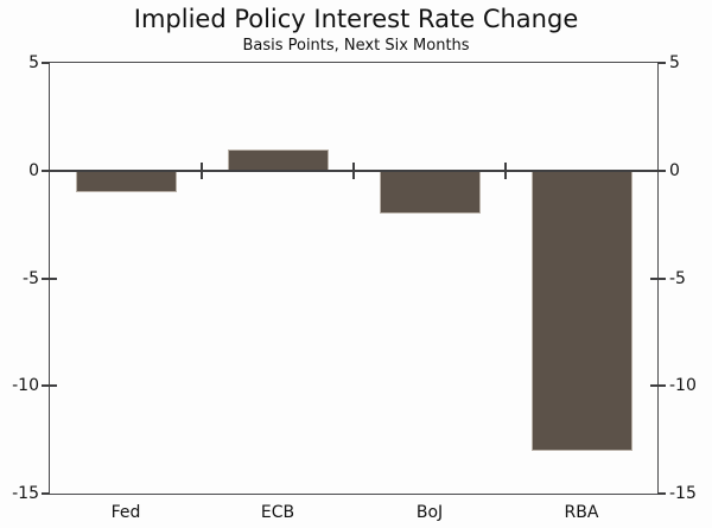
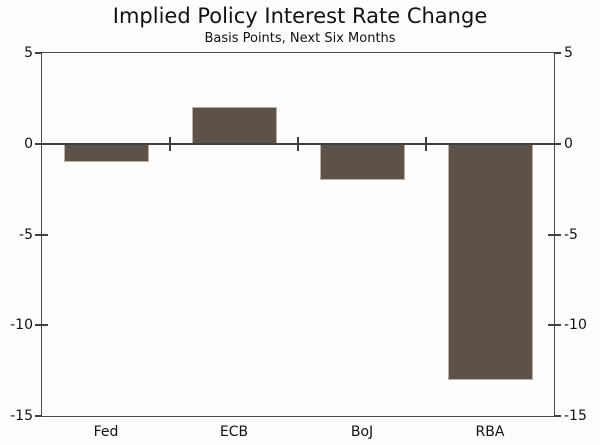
ECB: 1 -> 2
